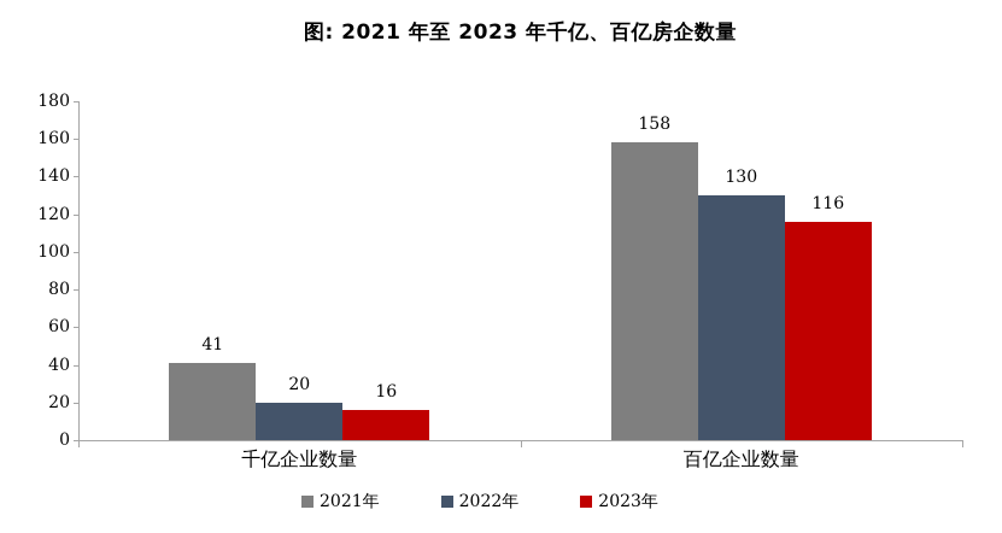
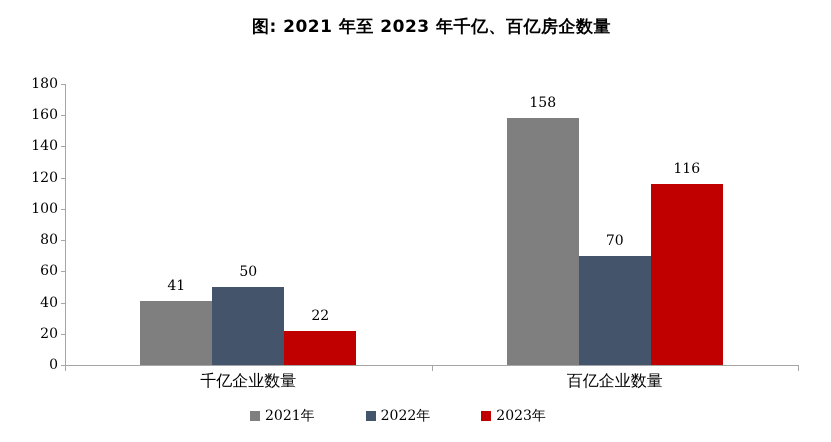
2022年/千亿企业数量: 20 -> 50
2023年/千亿企业数量: 16 -> 22
2022年/百亿企业数量: 130 -> 70
